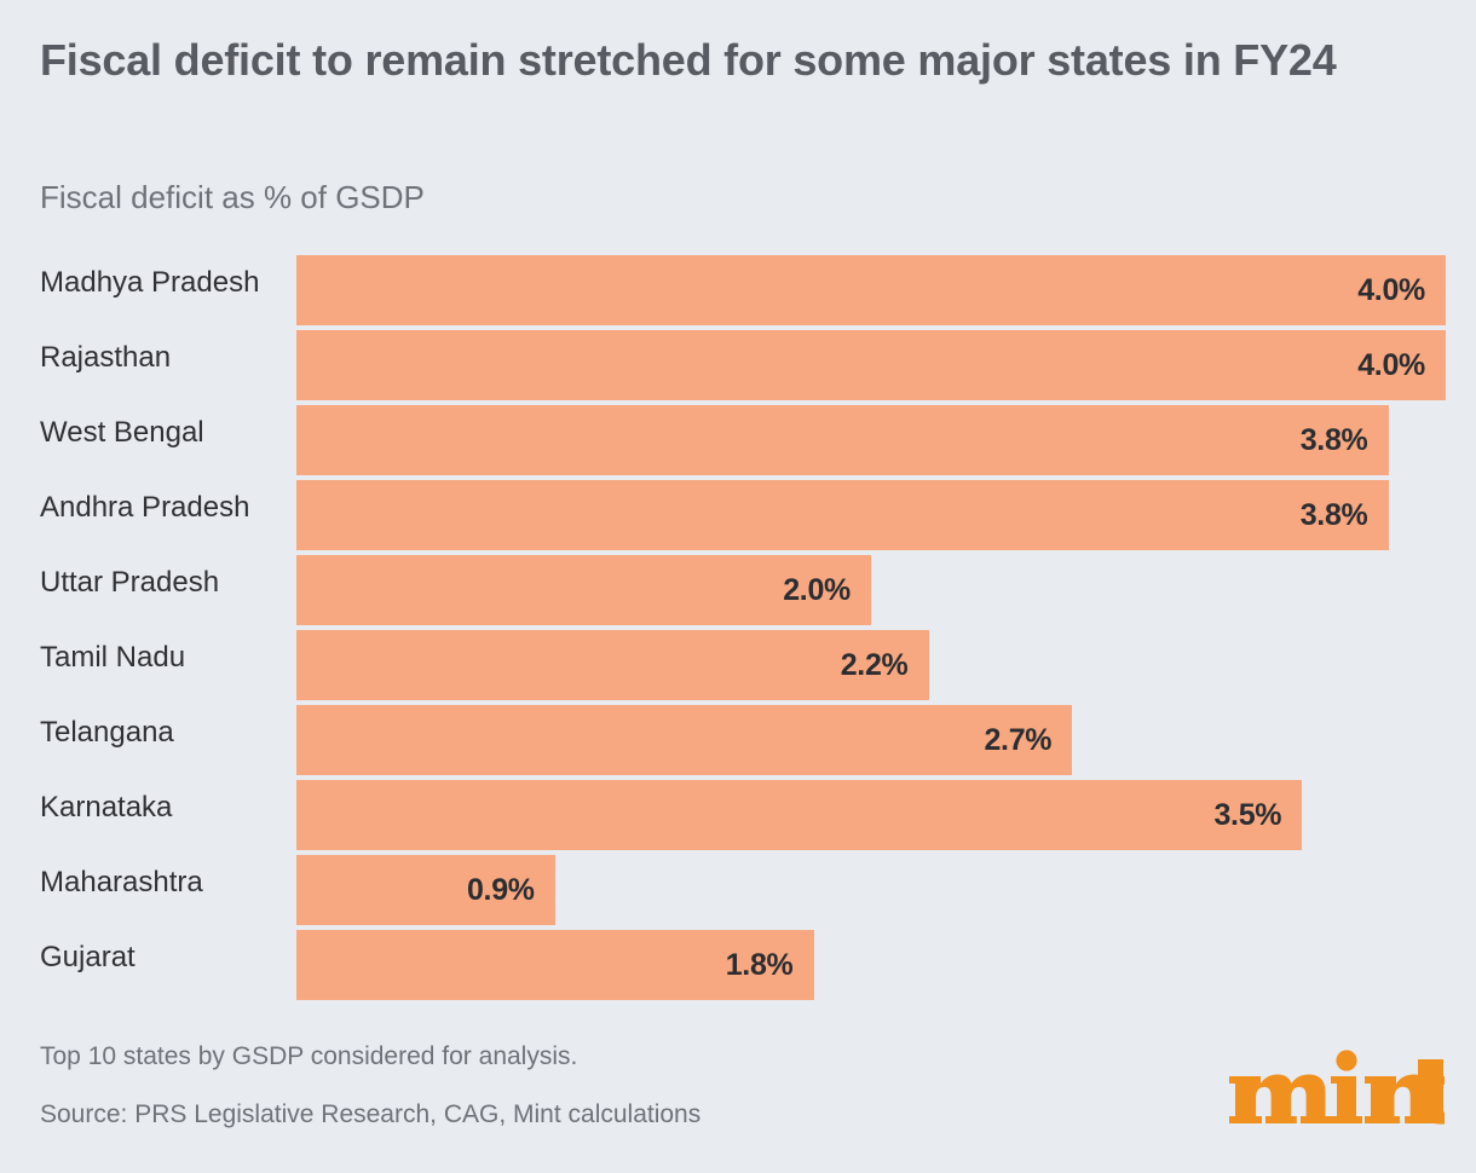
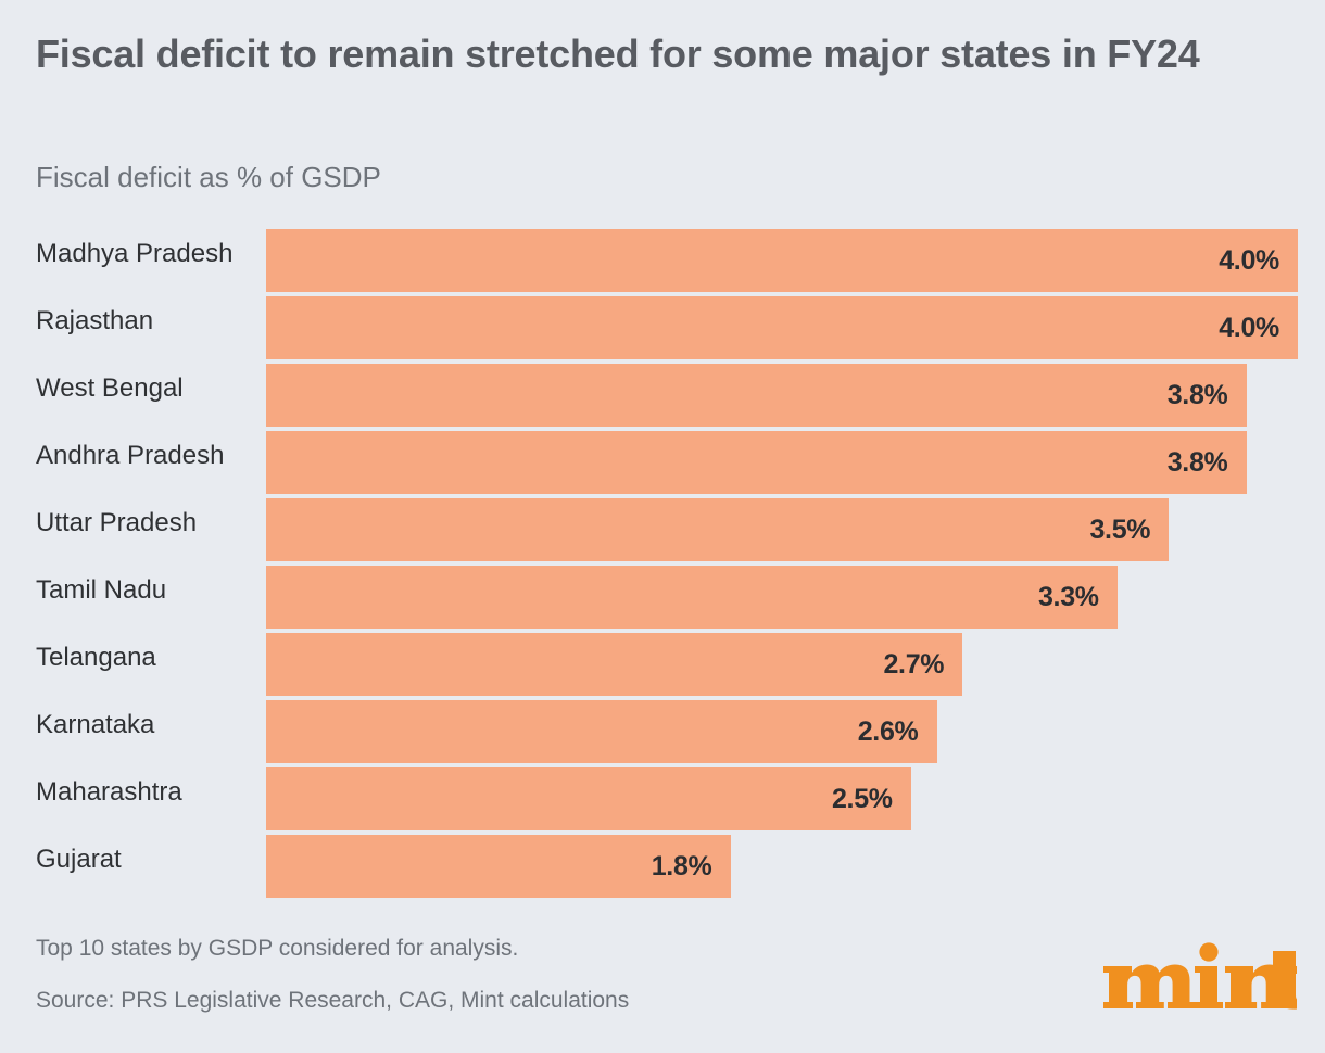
Uttar Pradesh: 2.0% -> 3.5%
Tamil Nadu: 2.2% -> 3.3%
Karnataka: 3.5% -> 2.6%
Maharashtra: 0.9% -> 2.5%
